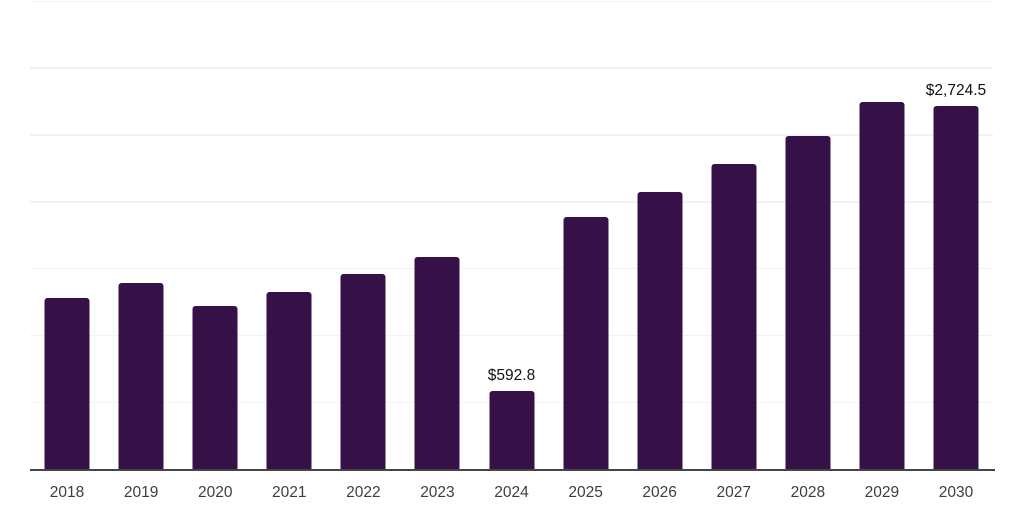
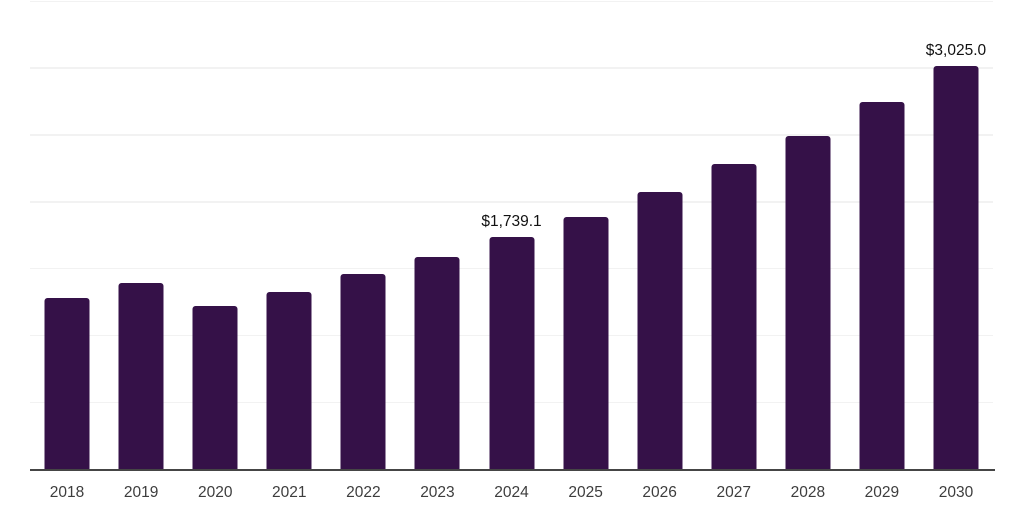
2024: $592.8 -> $1,739.1
2030: $2,724.5 -> $3,025.0
